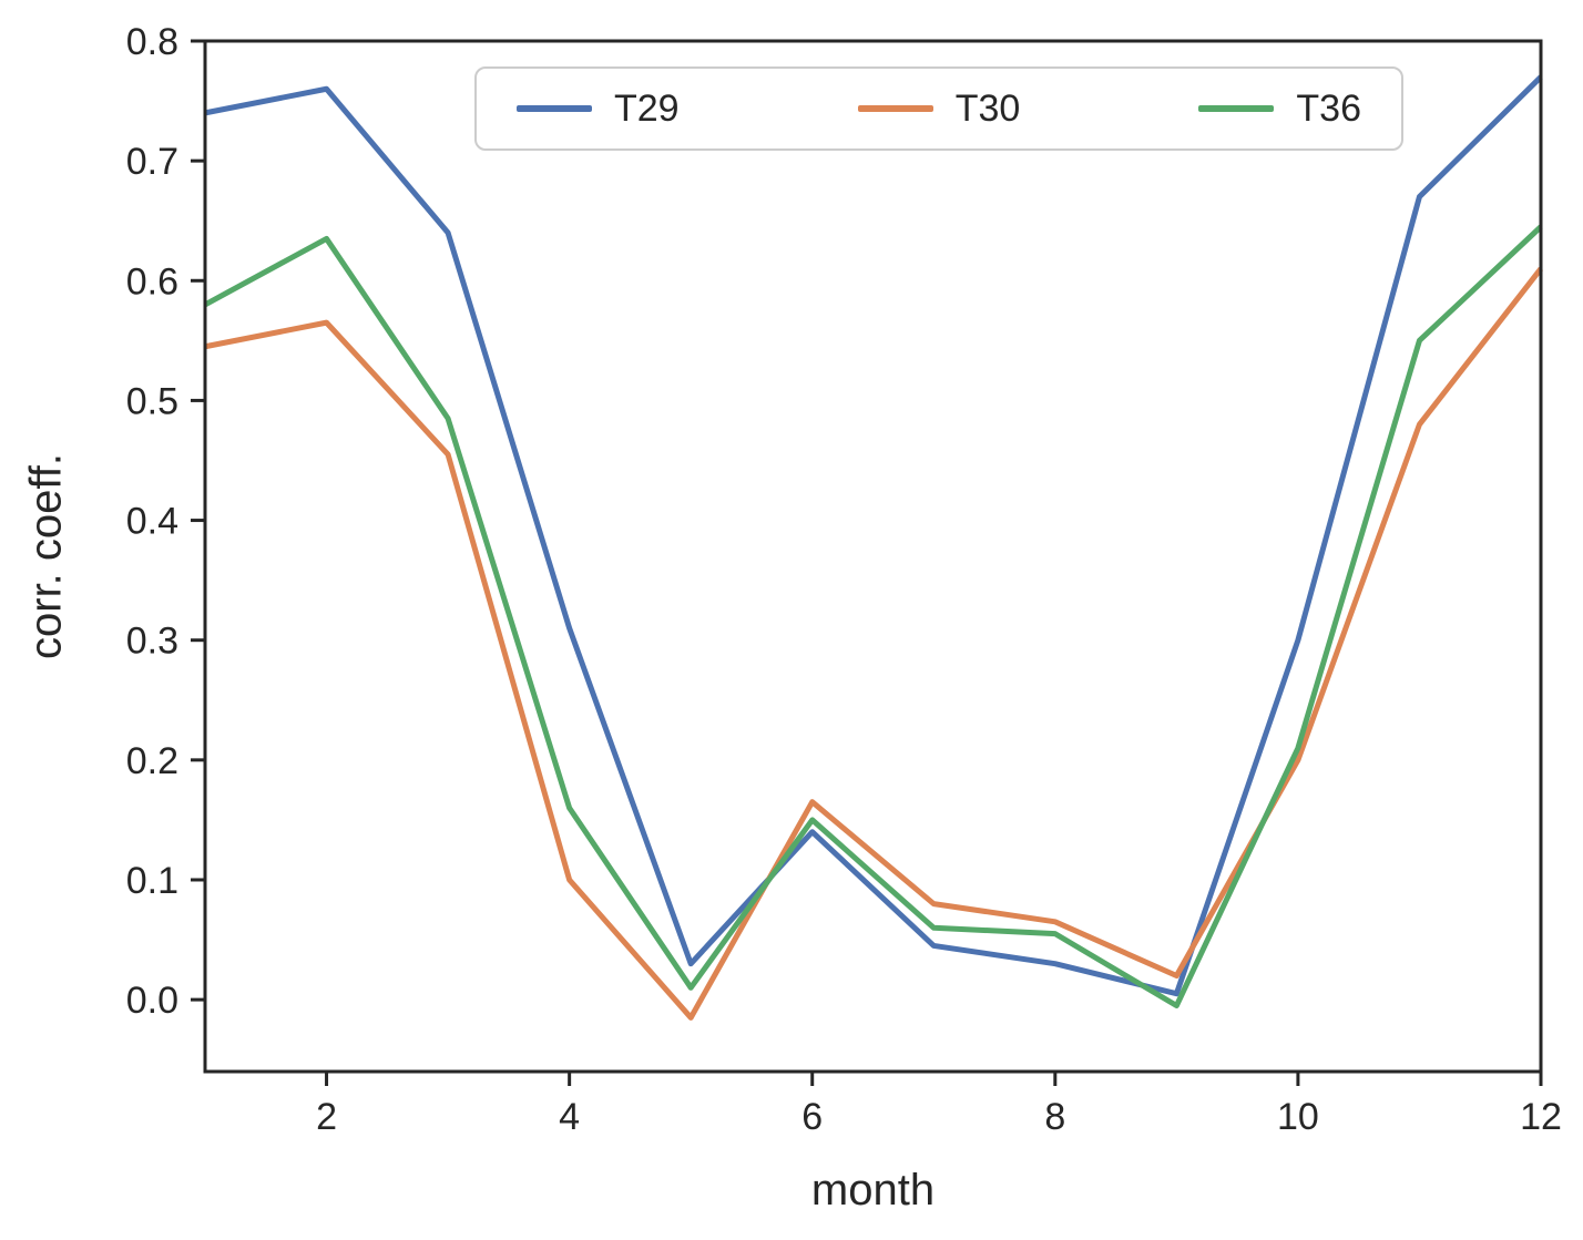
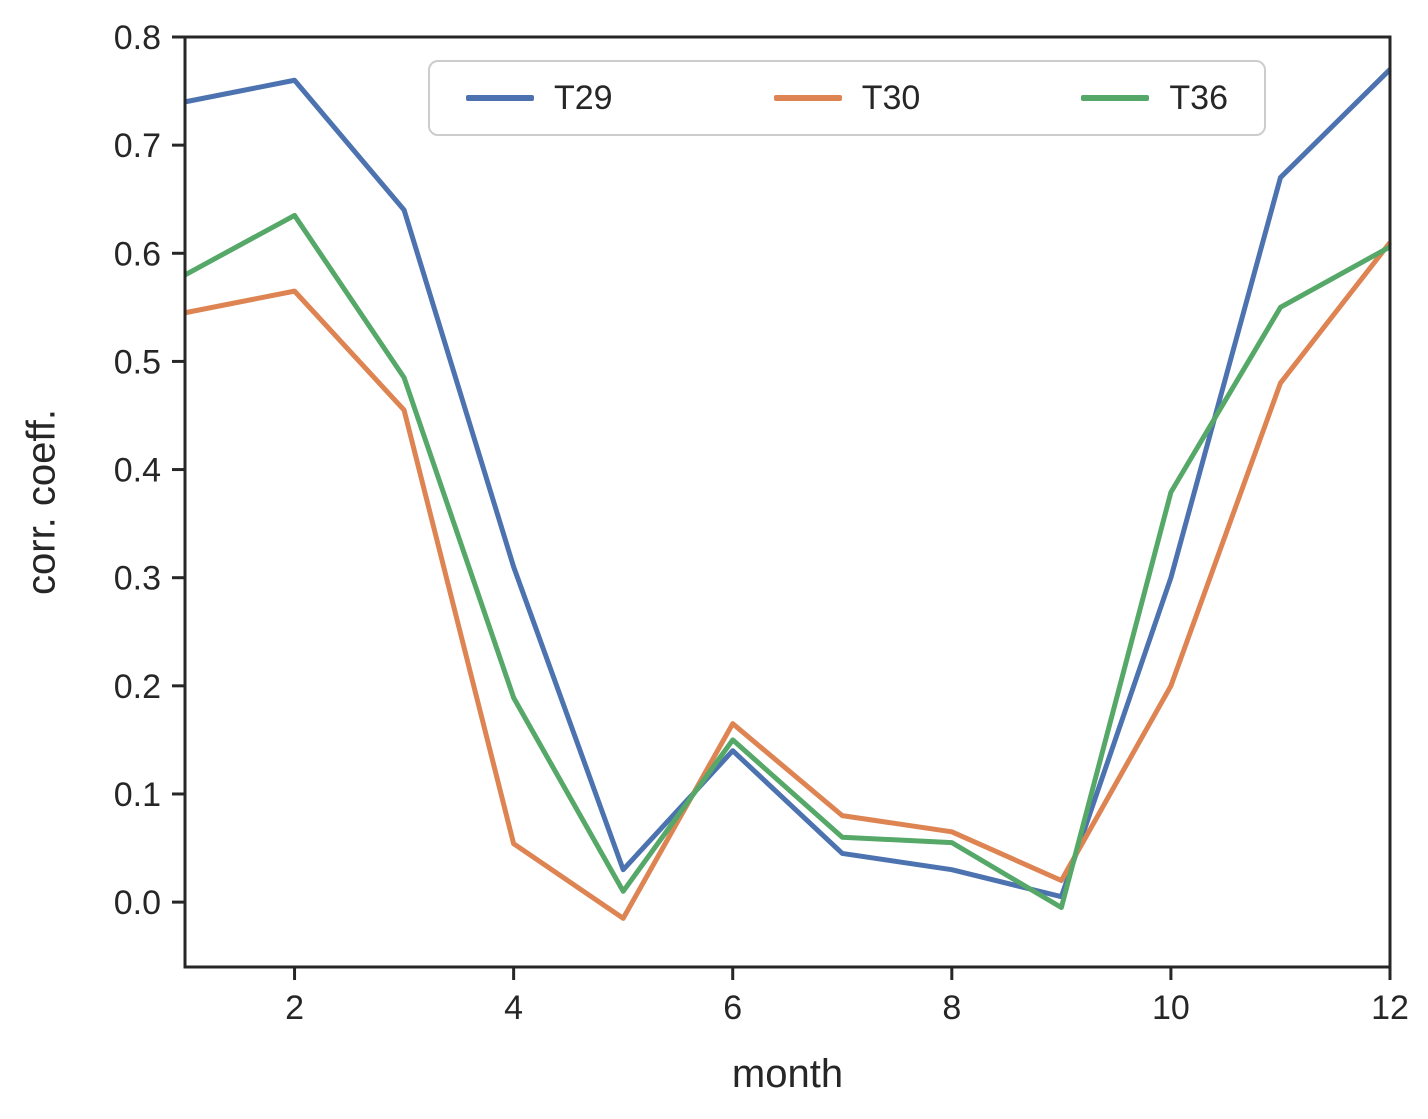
T30/4: 0.100 -> 0.054
T36/4: 0.160 -> 0.189
T36/10: 0.210 -> 0.379
T36/12: 0.645 -> 0.606
